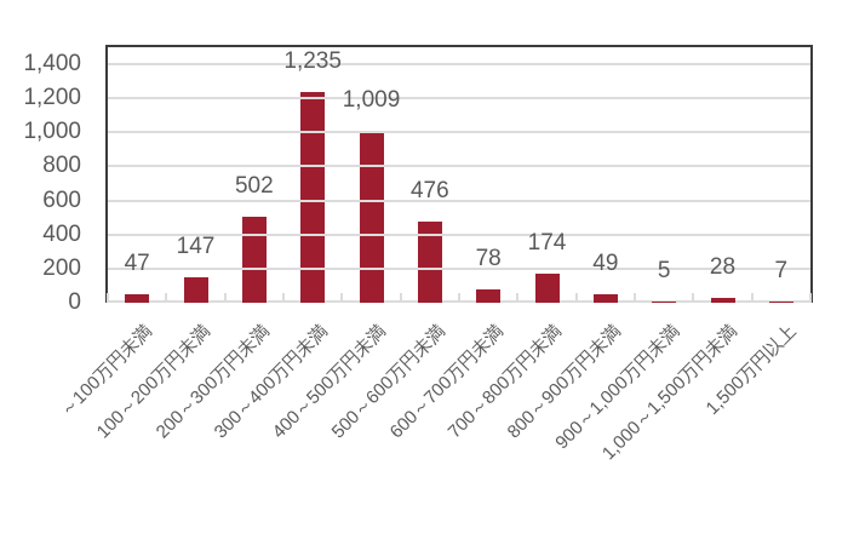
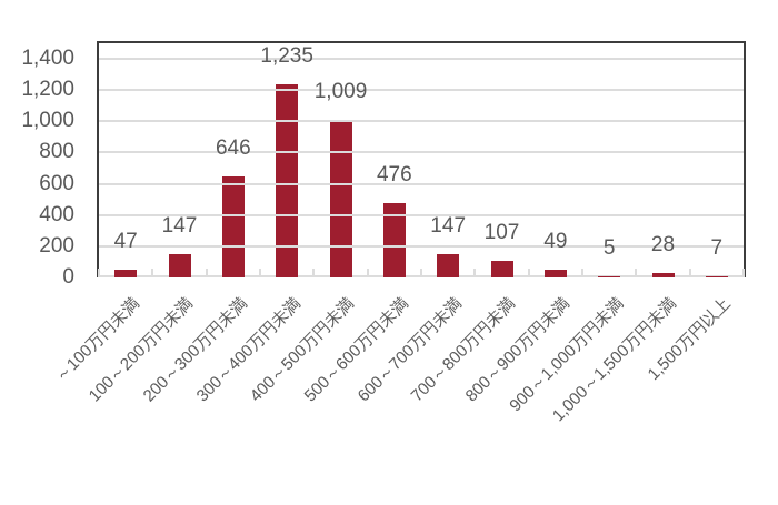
200～300万円未満: 502 -> 646
600～700万円未満: 78 -> 147
700～800万円未満: 174 -> 107
